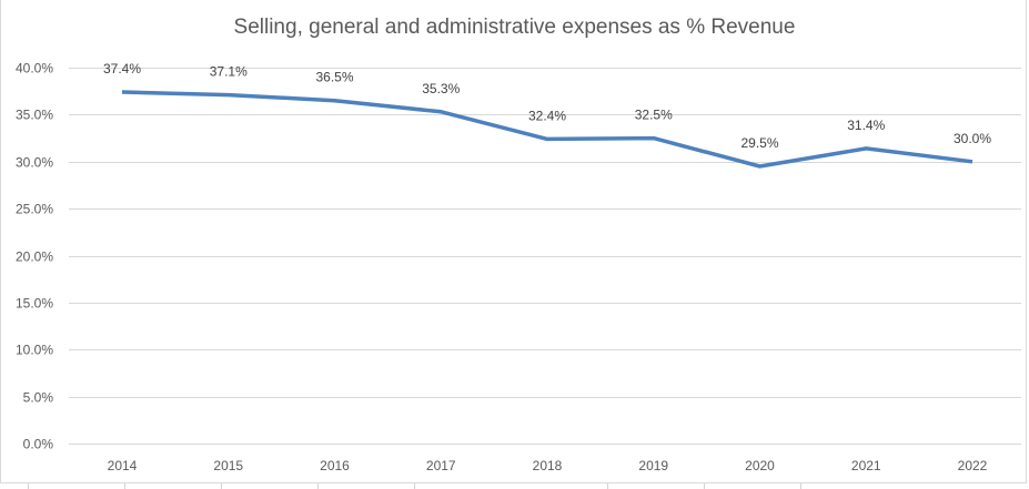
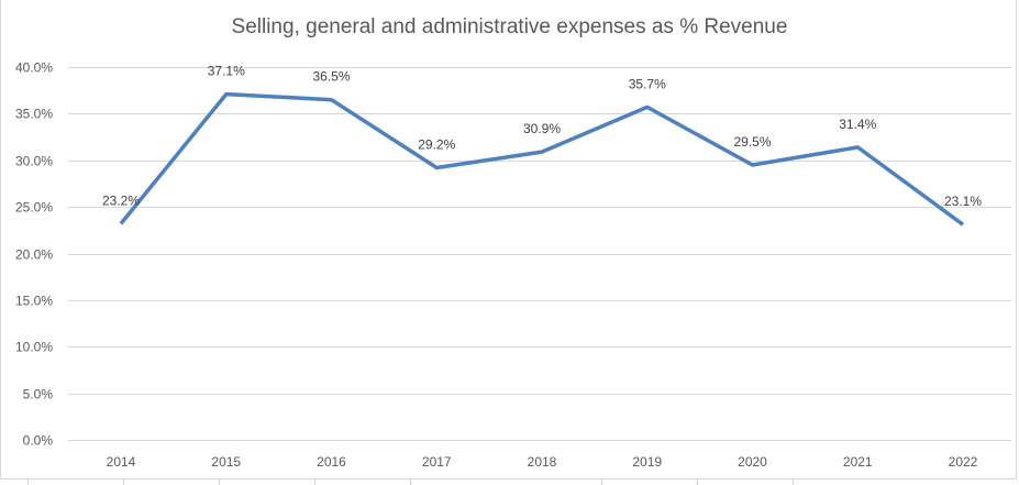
2014: 37.4% -> 23.2%
2017: 35.3% -> 29.2%
2018: 32.4% -> 30.9%
2019: 32.5% -> 35.7%
2022: 30.0% -> 23.1%
